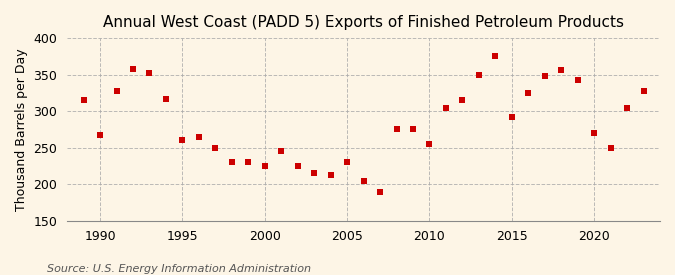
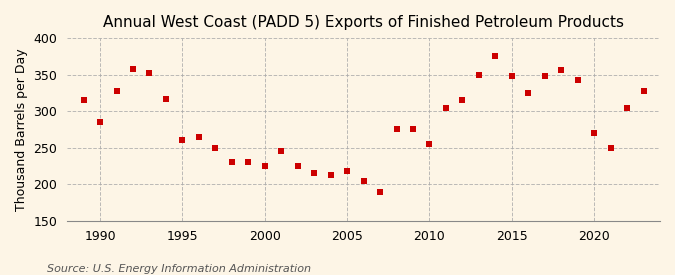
1990: 268 -> 285
2005: 230 -> 218
2015: 292 -> 348
